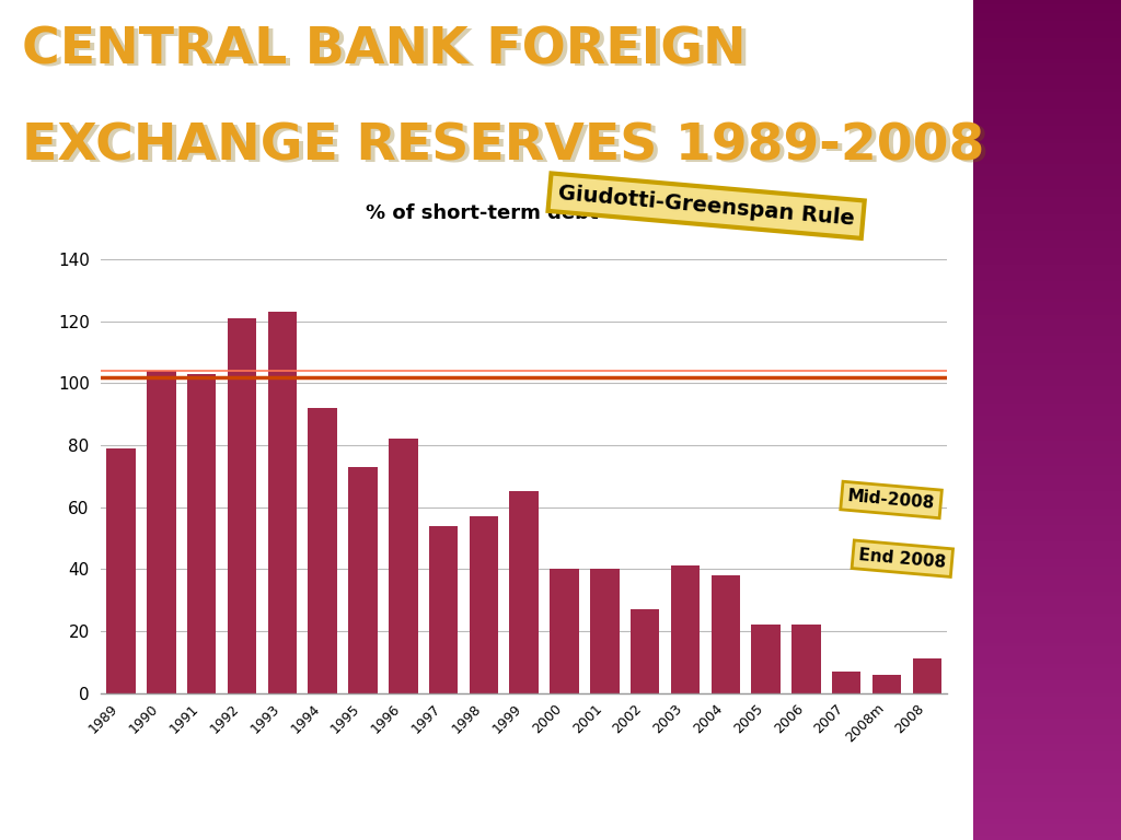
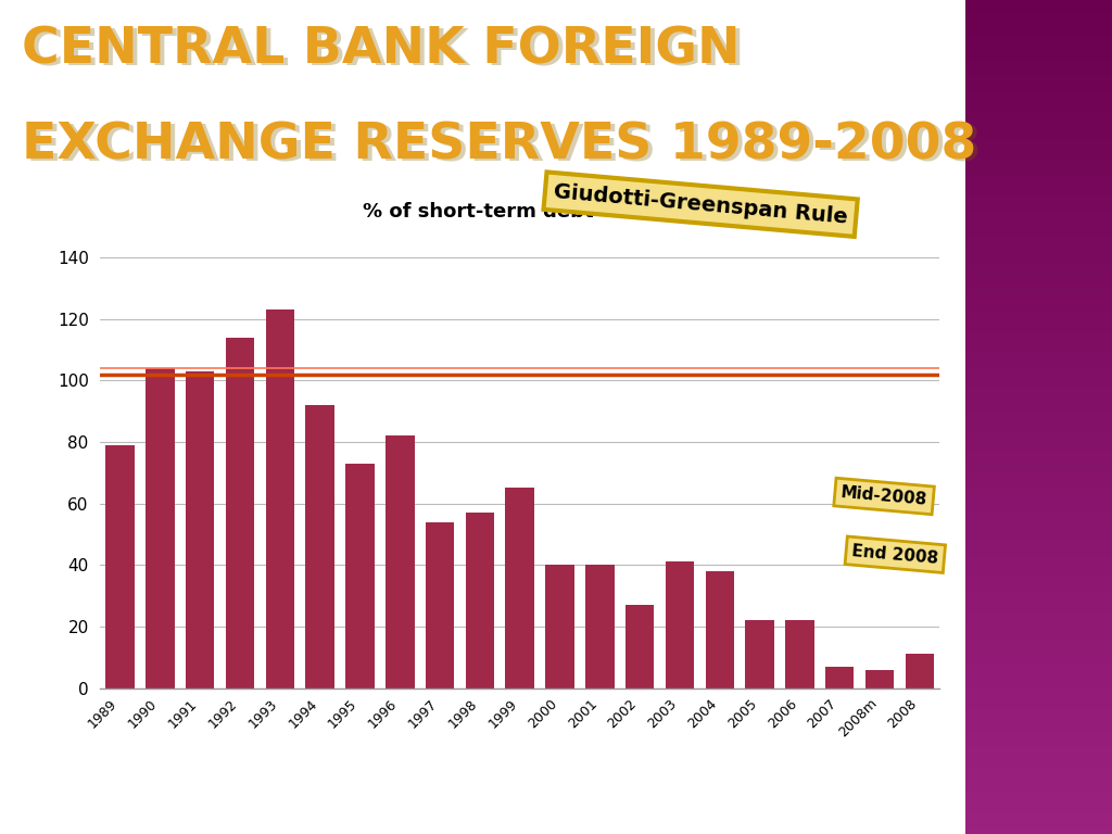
1992: 121 -> 114
